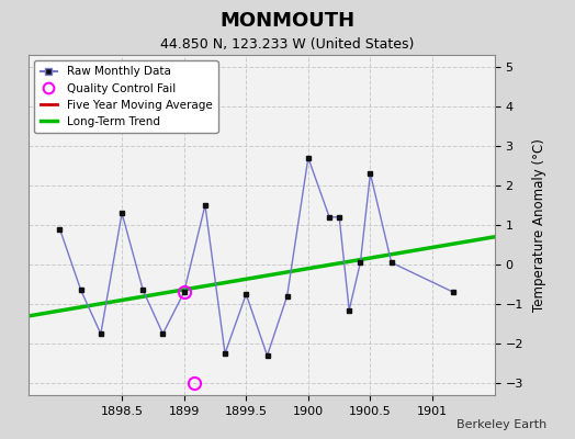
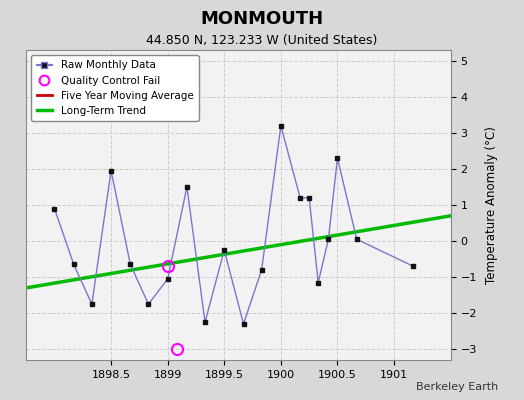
1898.5: 1.30 -> 1.95
1899: -0.70 -> -1.05
1899.5: -0.75 -> -0.25
1900: 2.70 -> 3.20
